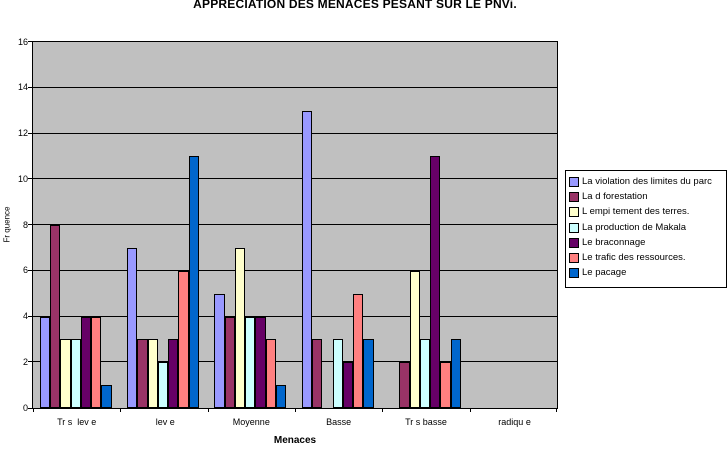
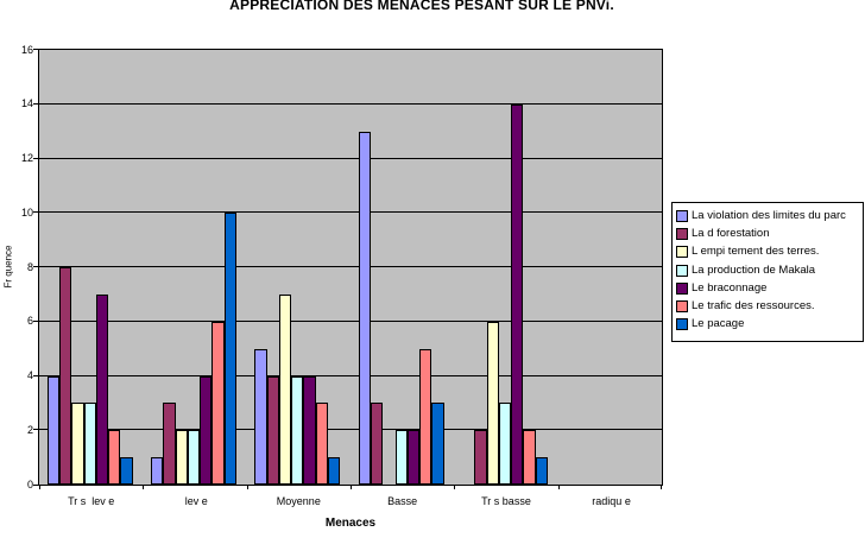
Le braconnage/Tr s lev e: 4 -> 7
Le trafic des ressources./Tr s lev e: 4 -> 2
La violation des limites du parc/lev e: 7 -> 1
L empi tement des terres./lev e: 3 -> 2
Le braconnage/lev e: 3 -> 4
Le pacage/lev e: 11 -> 10
La production de Makala/Basse: 3 -> 2
Le braconnage/Tr s basse: 11 -> 14
Le pacage/Tr s basse: 3 -> 1
